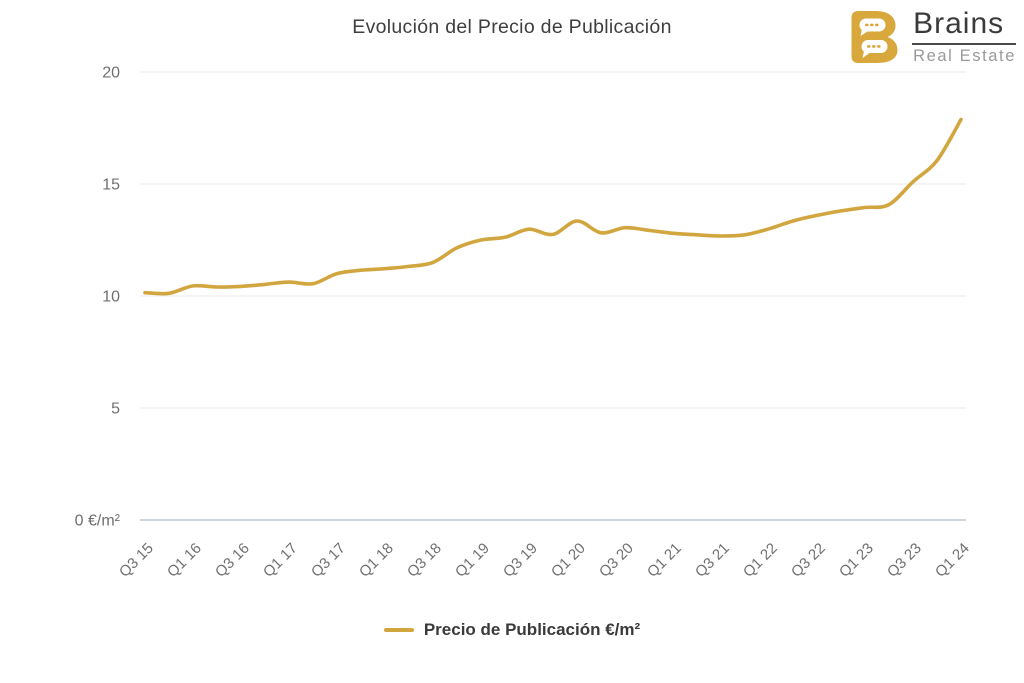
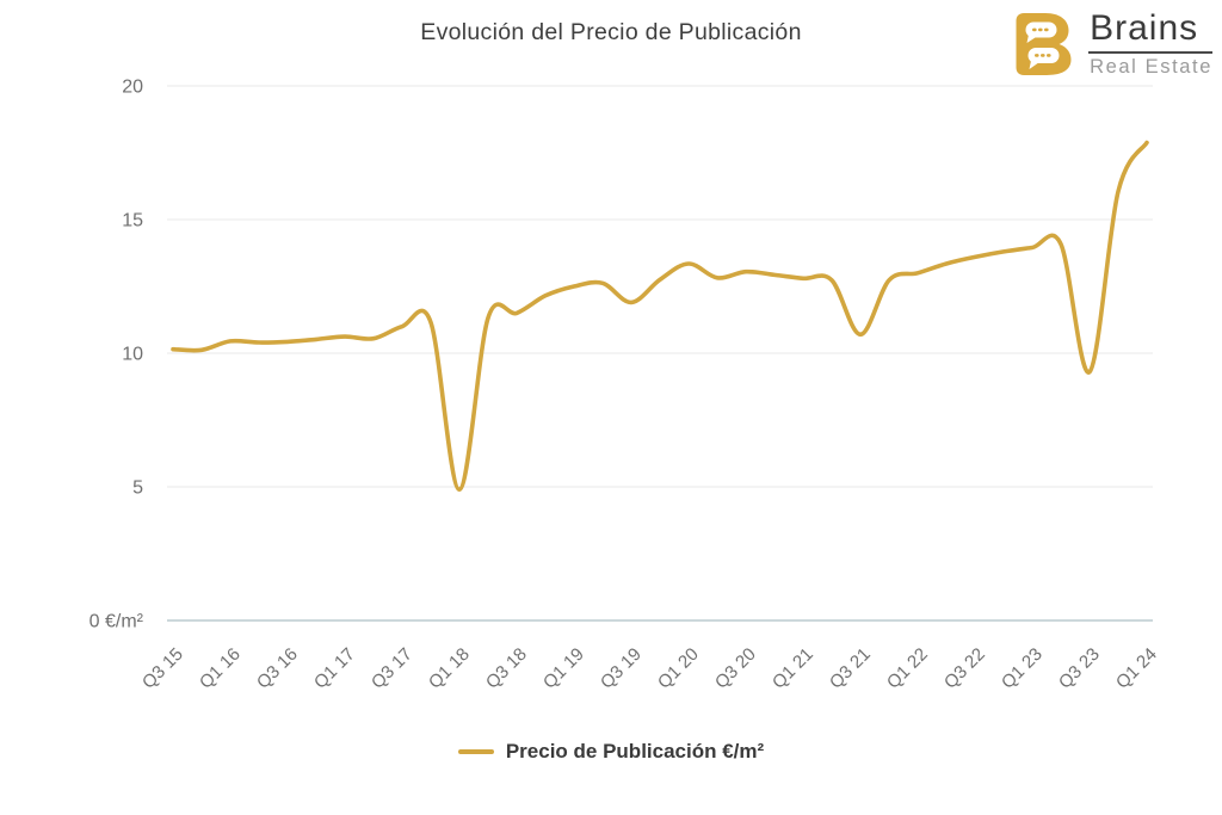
Q1 18: 11.2 -> 4.9
Q3 19: 13.0 -> 11.9
Q3 21: 12.7 -> 10.7
Q3 23: 15.1 -> 9.3
